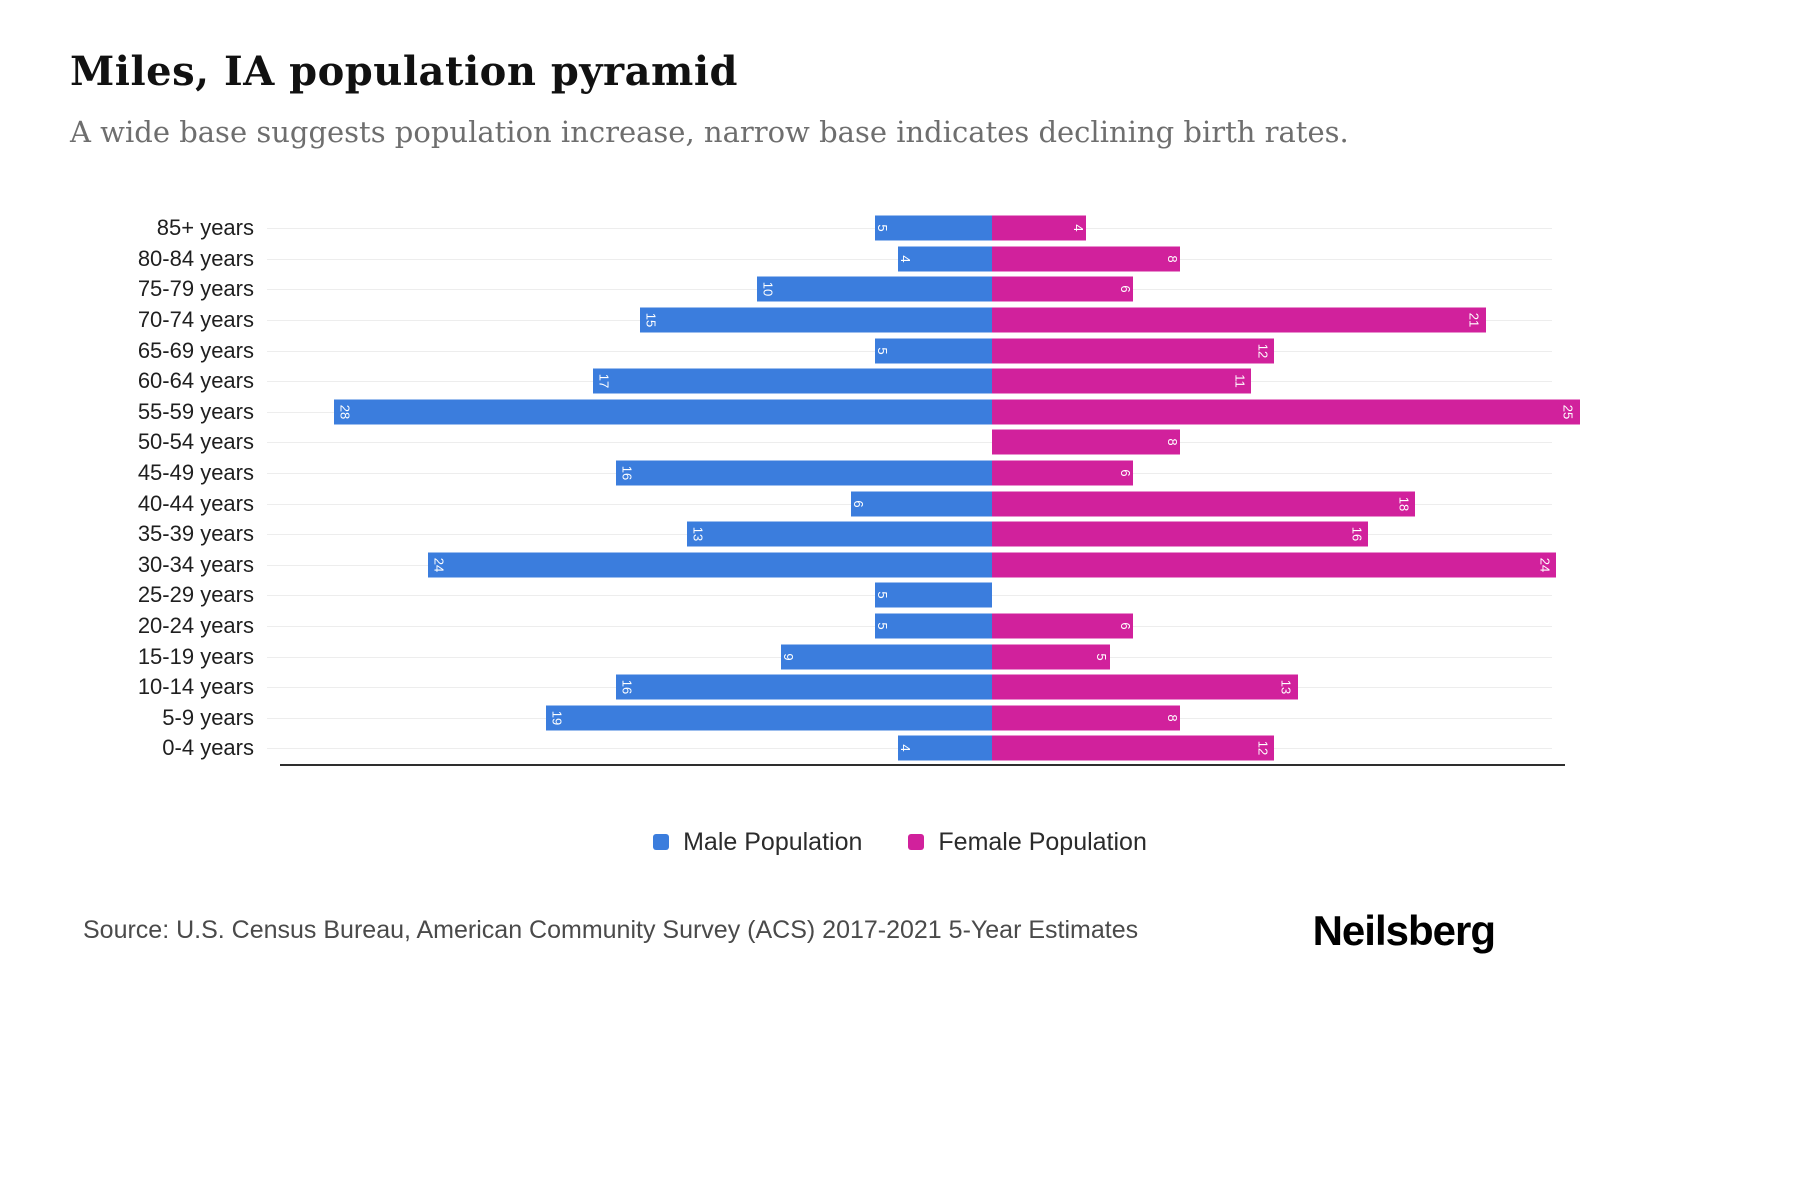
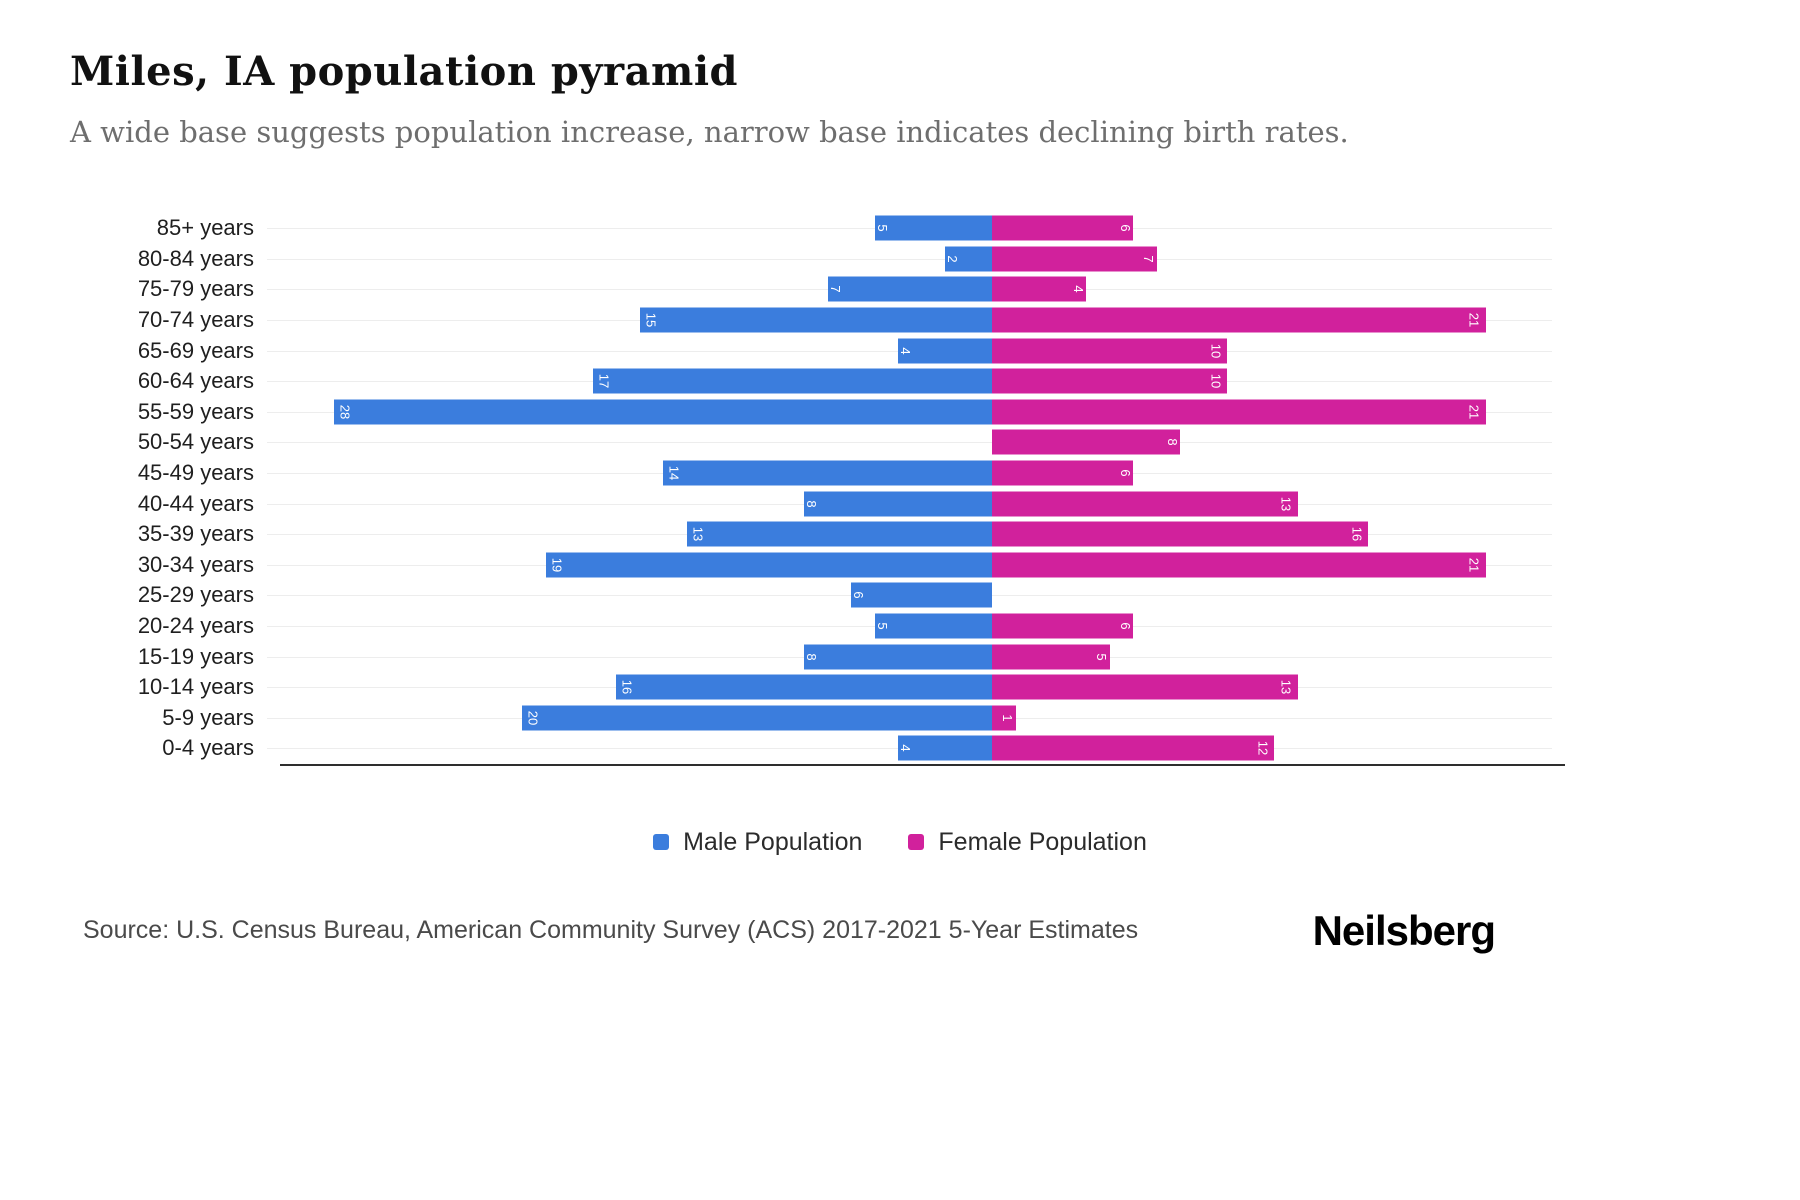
Female Population/85+ years: 4 -> 6
Male Population/80-84 years: 4 -> 2
Female Population/80-84 years: 8 -> 7
Male Population/75-79 years: 10 -> 7
Female Population/75-79 years: 6 -> 4
Male Population/65-69 years: 5 -> 4
Female Population/65-69 years: 12 -> 10
Female Population/60-64 years: 11 -> 10
Female Population/55-59 years: 25 -> 21
Male Population/45-49 years: 16 -> 14
Male Population/40-44 years: 6 -> 8
Female Population/40-44 years: 18 -> 13
Male Population/30-34 years: 24 -> 19
Female Population/30-34 years: 24 -> 21
Male Population/25-29 years: 5 -> 6
Male Population/15-19 years: 9 -> 8
Male Population/5-9 years: 19 -> 20
Female Population/5-9 years: 8 -> 1
